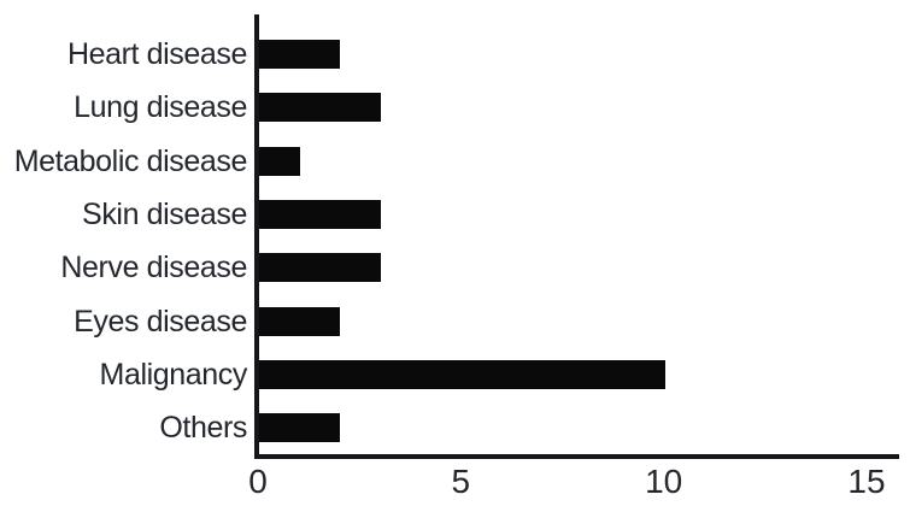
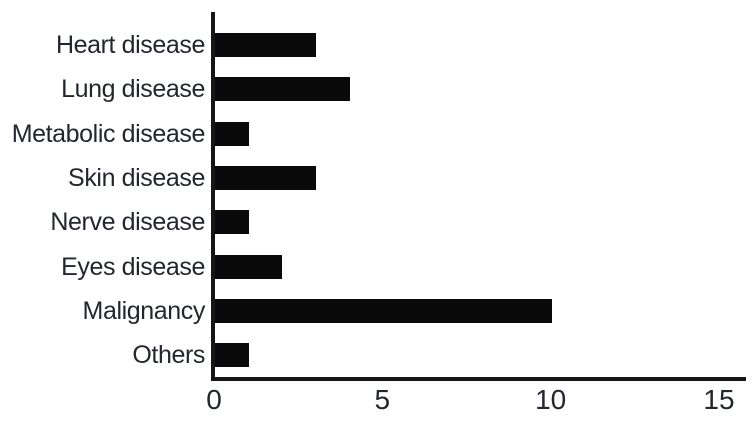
Heart disease: 2 -> 3
Lung disease: 3 -> 4
Nerve disease: 3 -> 1
Others: 2 -> 1
